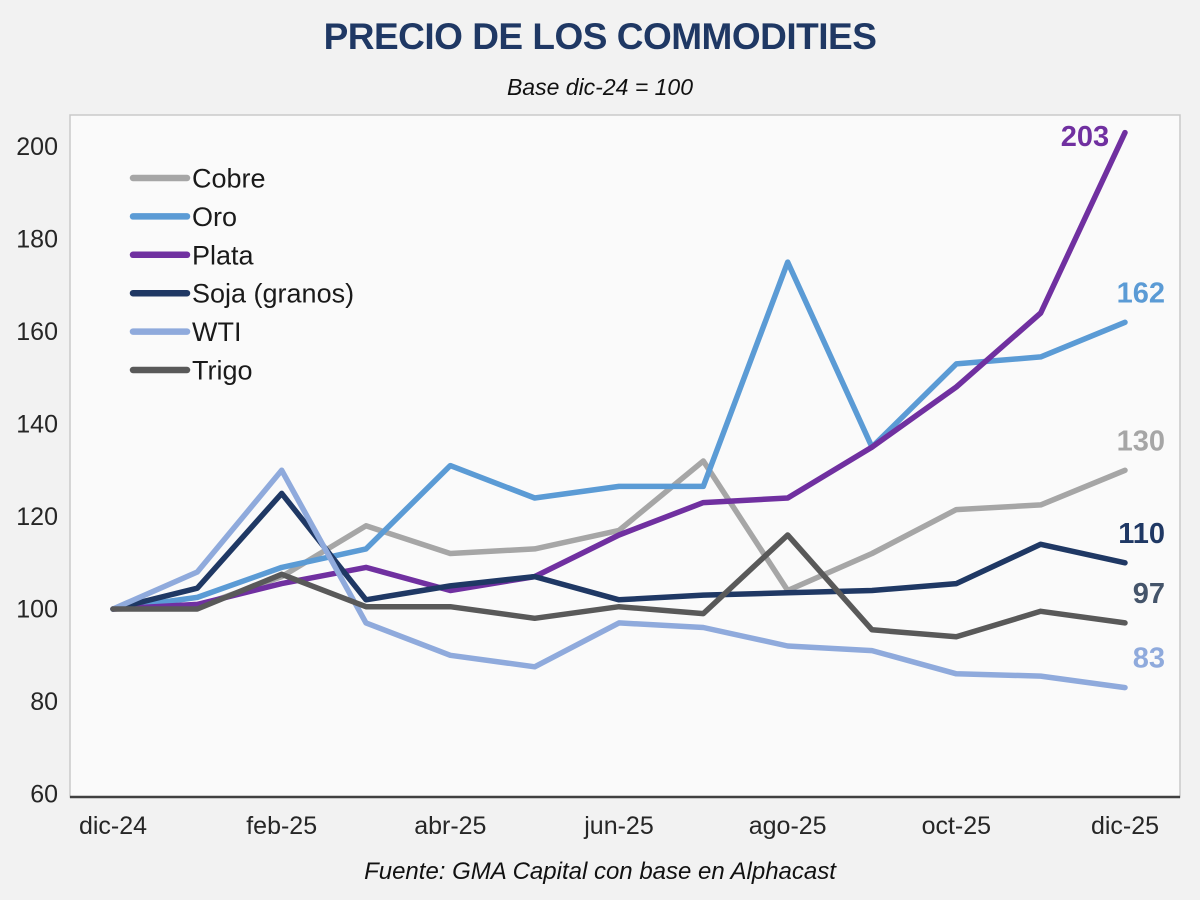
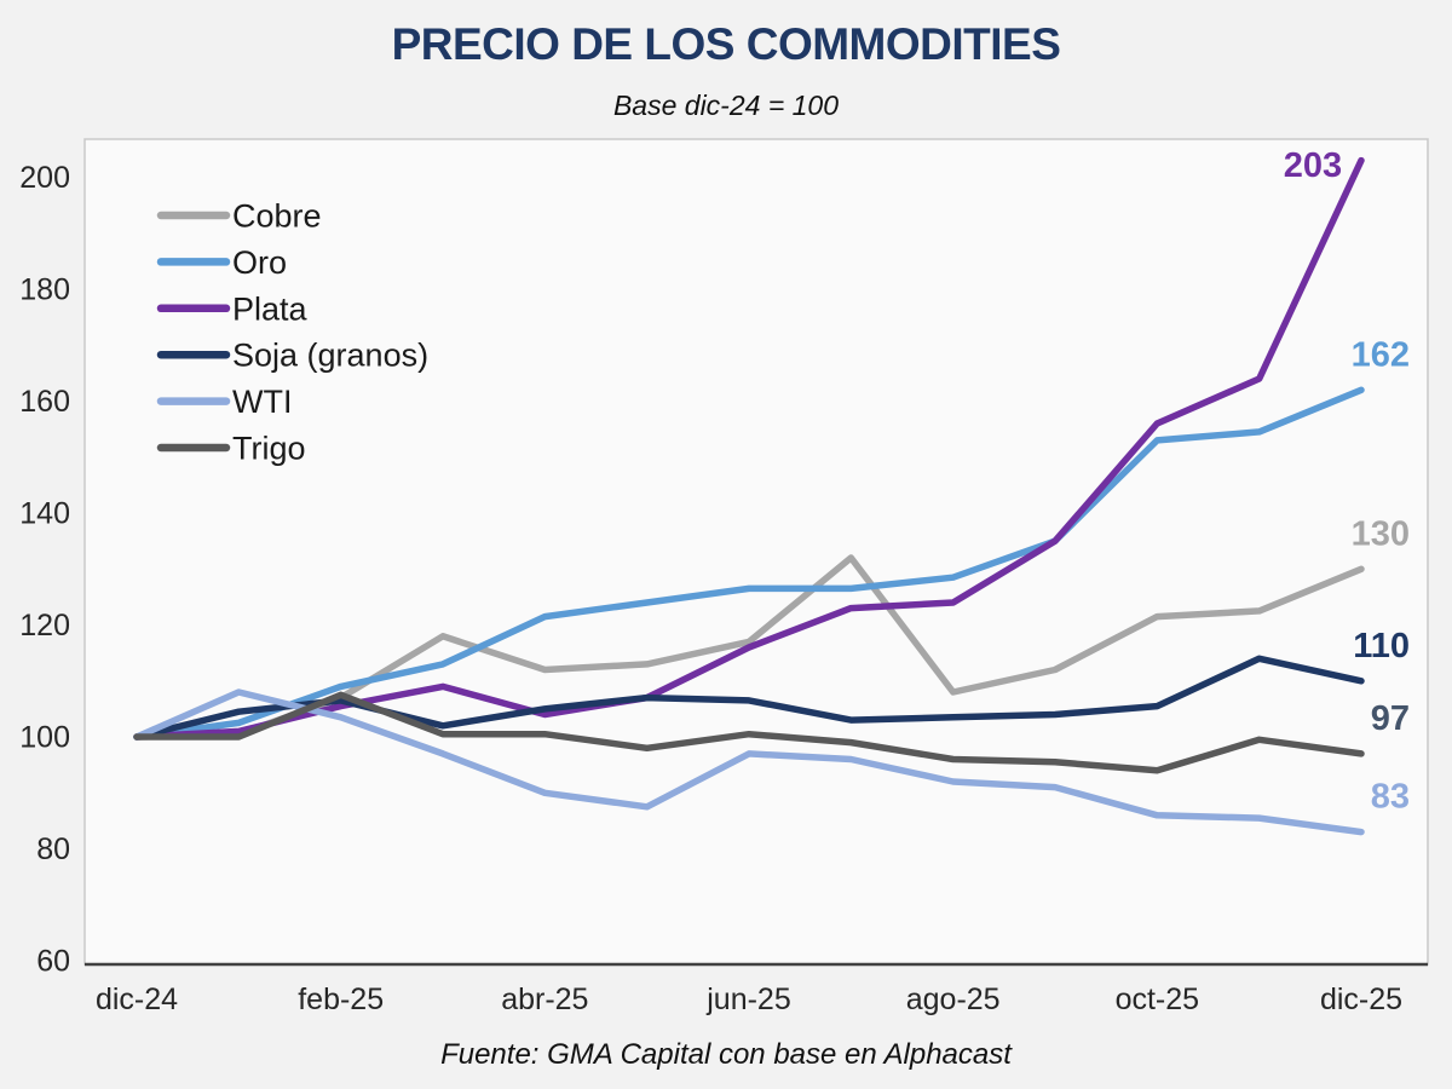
Soja (granos)/feb-25: 125 -> 106
WTI/feb-25: 130 -> 104
Oro/abr-25: 131 -> 122
Soja (granos)/jun-25: 102 -> 106
Cobre/ago-25: 104 -> 108
Oro/ago-25: 175 -> 128
Trigo/ago-25: 116 -> 96
Plata/oct-25: 148 -> 156
